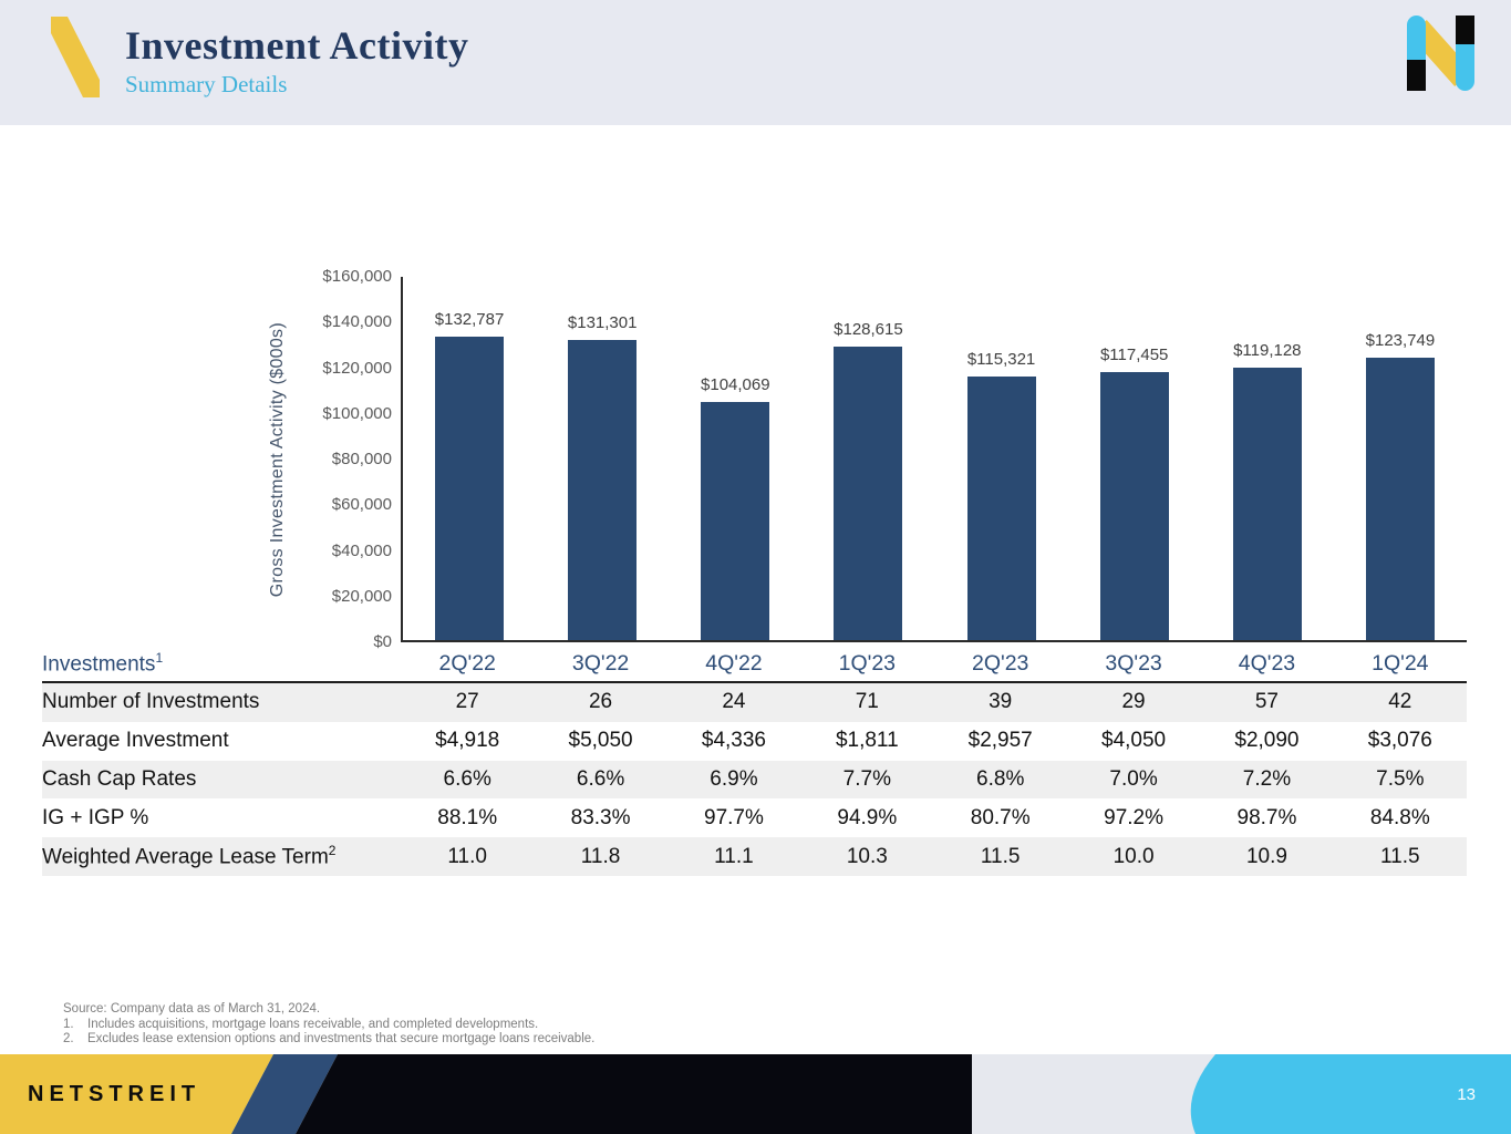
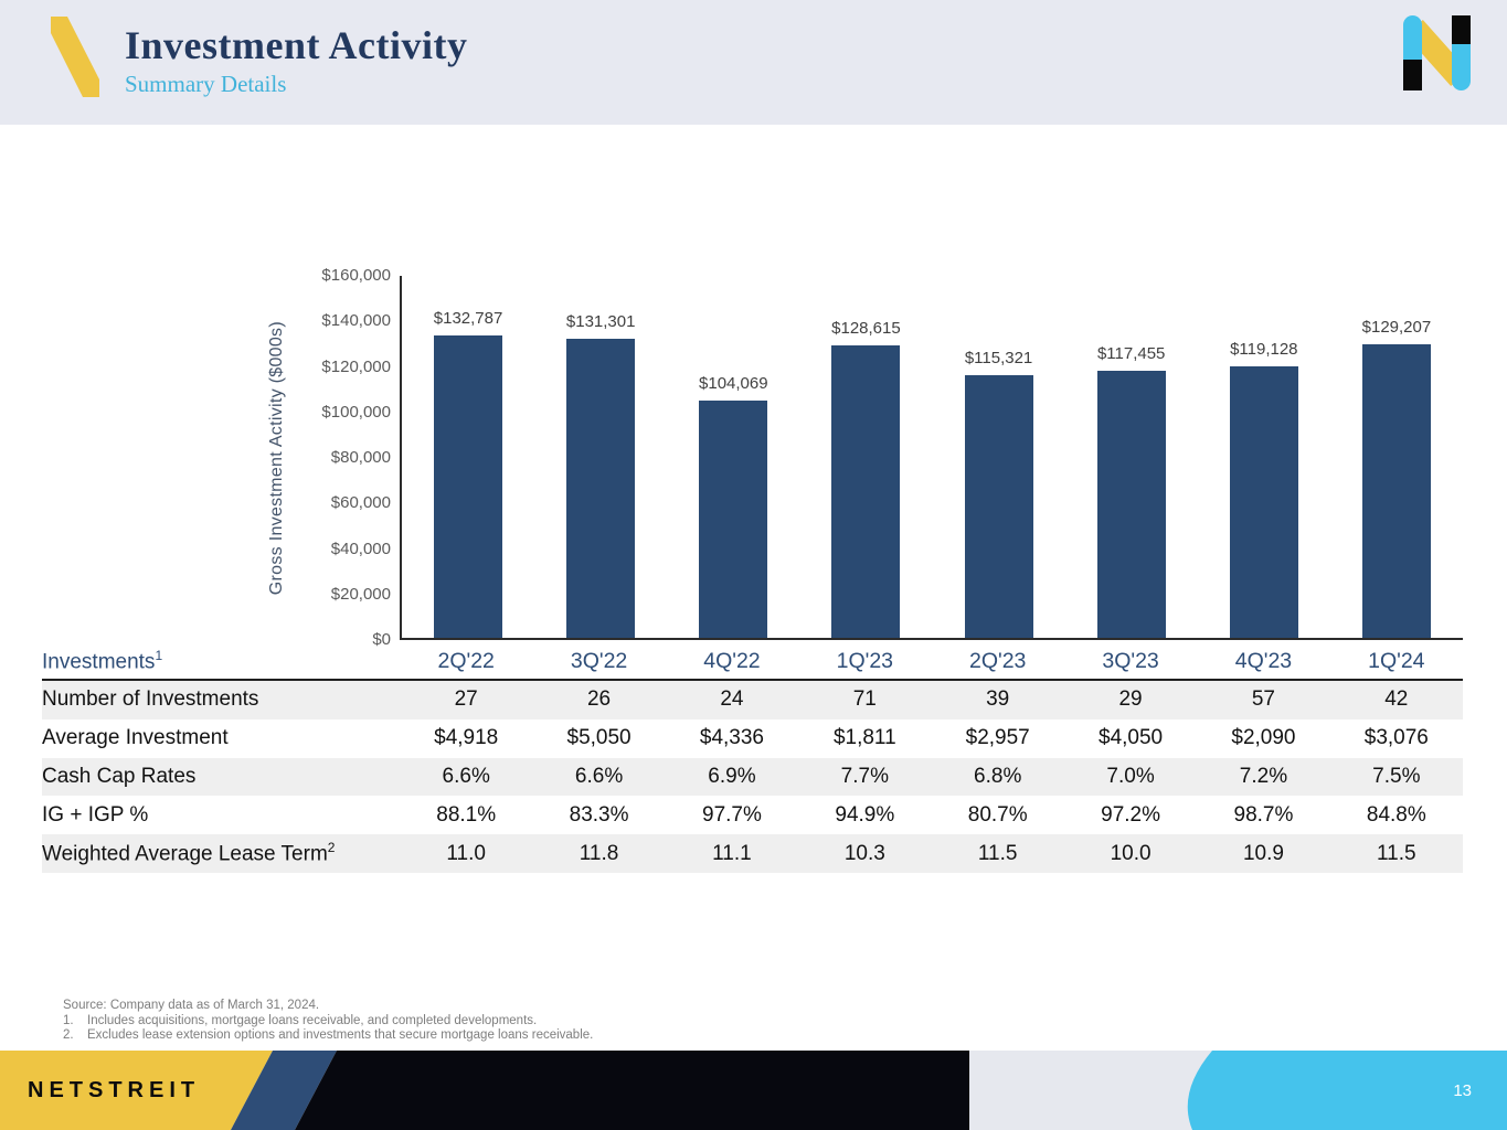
1Q'24: $123,749 -> $129,207
